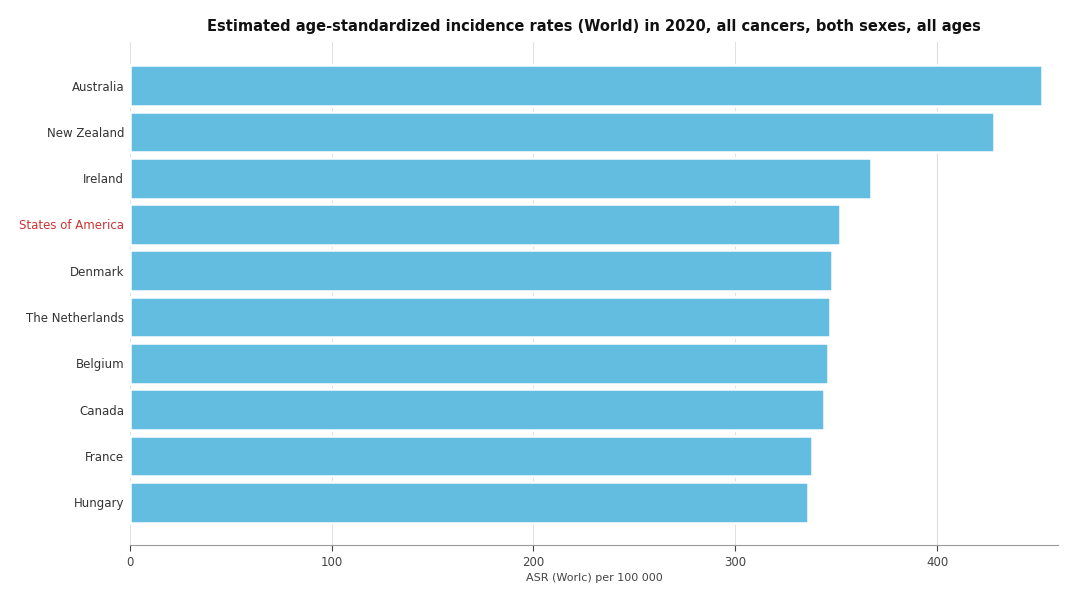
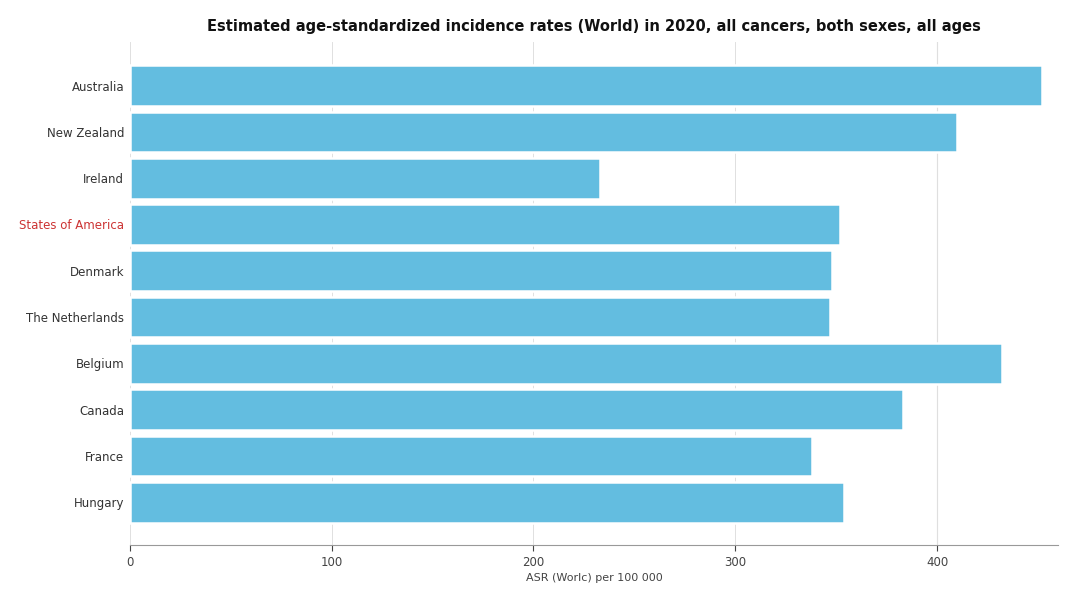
New Zealand: 428 -> 410
Ireland: 367 -> 233
Belgium: 346 -> 432
Canada: 344 -> 383
Hungary: 336 -> 354
